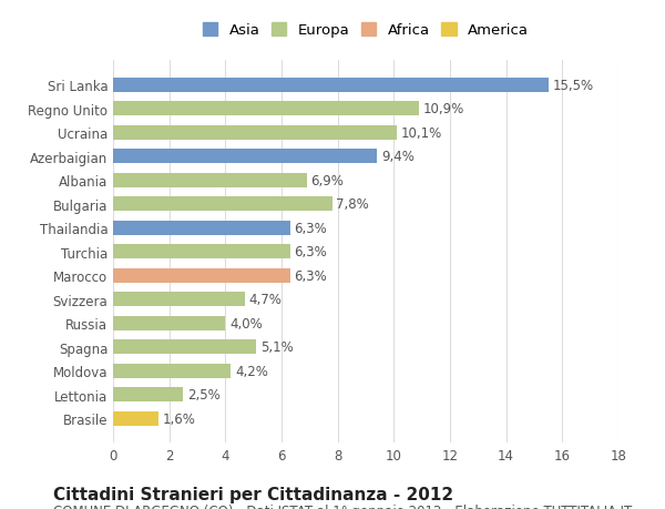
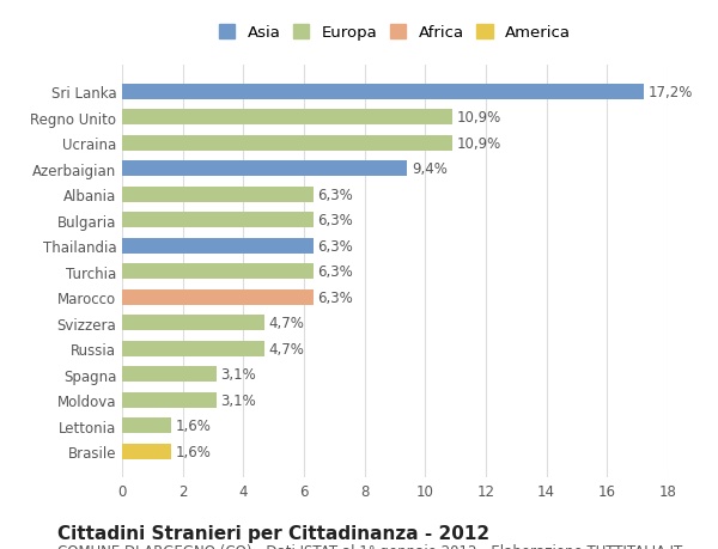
Sri Lanka: 15,5% -> 17,2%
Ucraina: 10,1% -> 10,9%
Albania: 6,9% -> 6,3%
Bulgaria: 7,8% -> 6,3%
Russia: 4,0% -> 4,7%
Spagna: 5,1% -> 3,1%
Moldova: 4,2% -> 3,1%
Lettonia: 2,5% -> 1,6%
